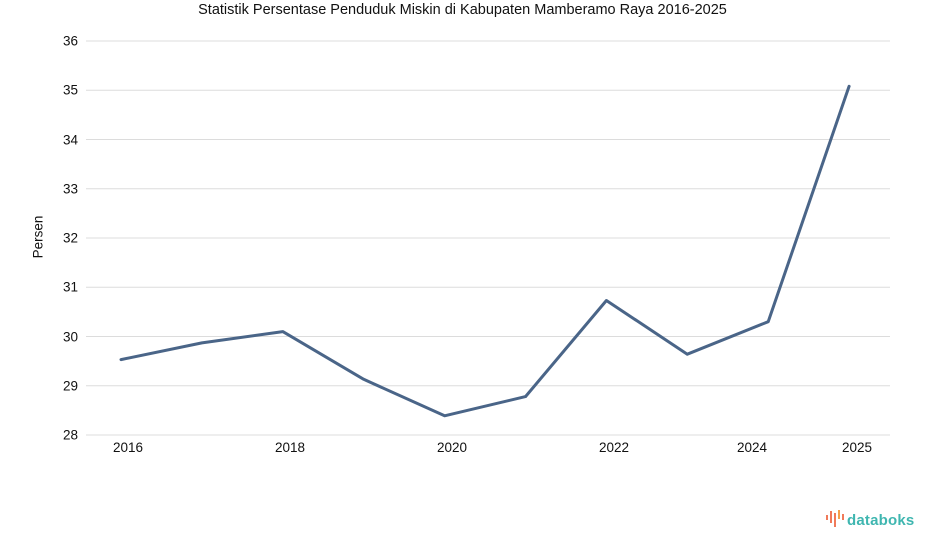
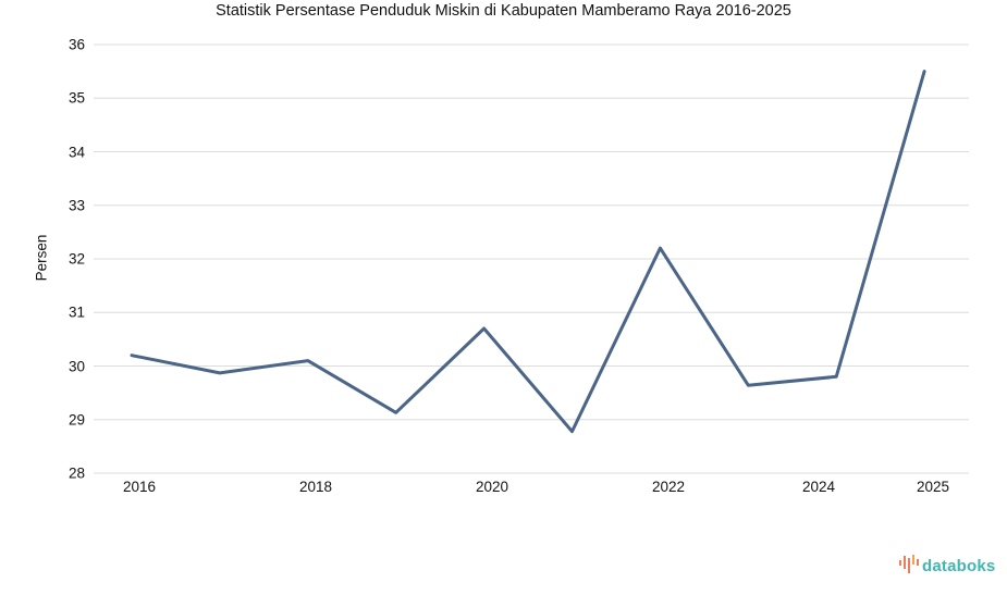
2016: 29.5 -> 30.2
2020: 28.4 -> 30.7
2022: 30.7 -> 32.2
2024: 30.3 -> 29.8
2025: 35.1 -> 35.5
